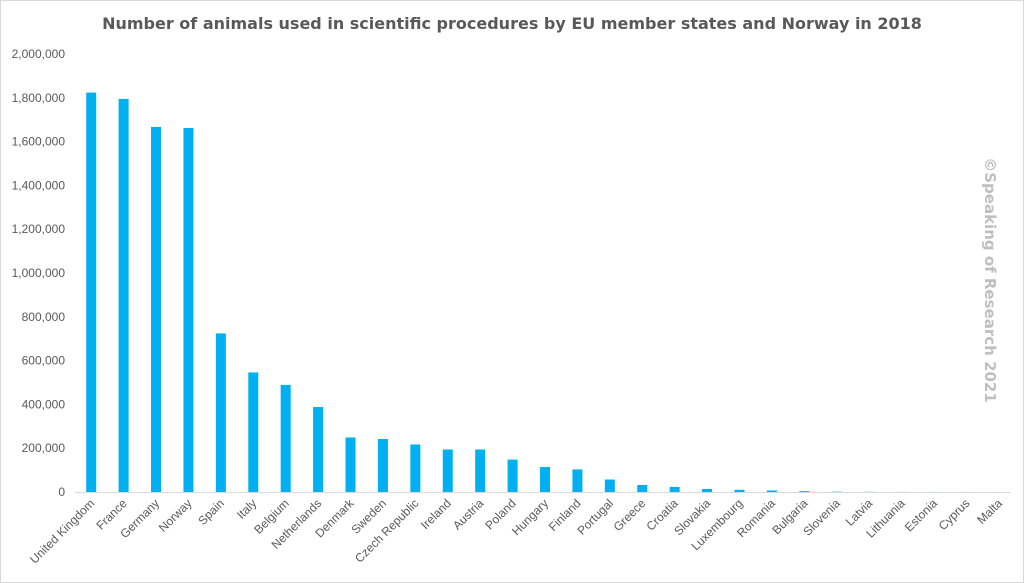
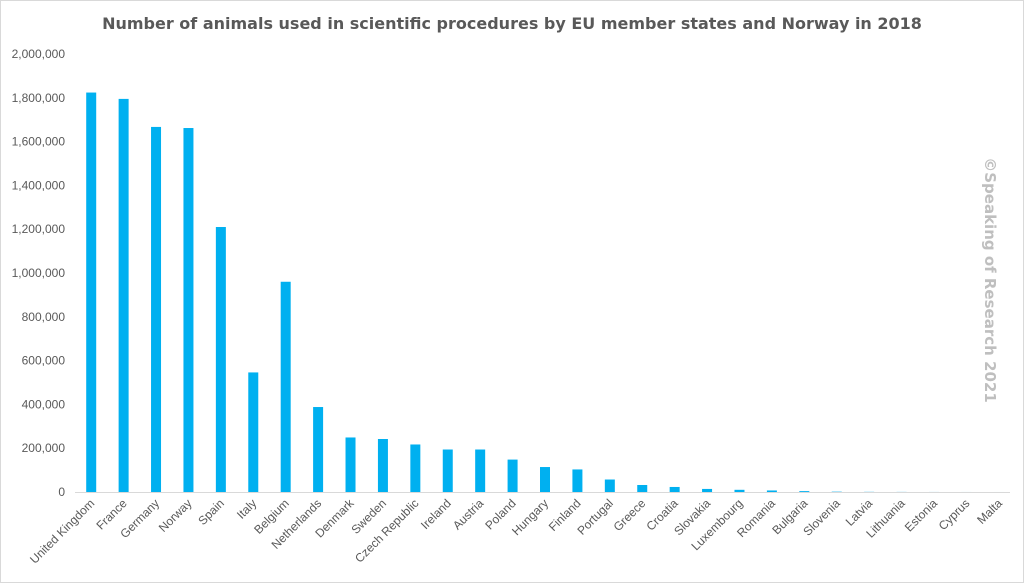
Spain: 720000 -> 1210000
Belgium: 490000 -> 960000
